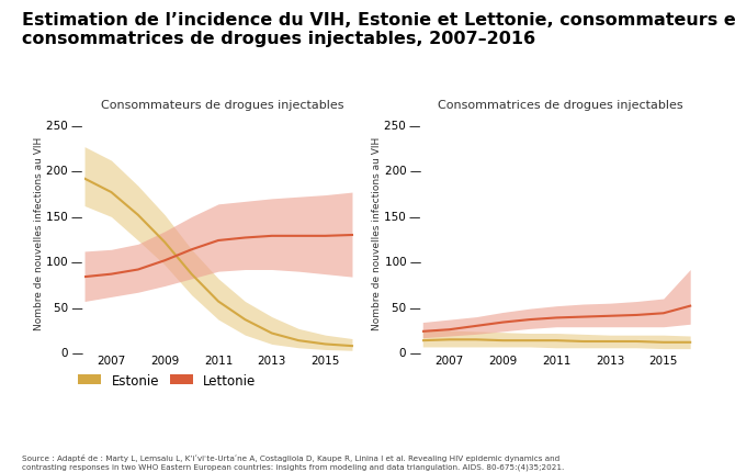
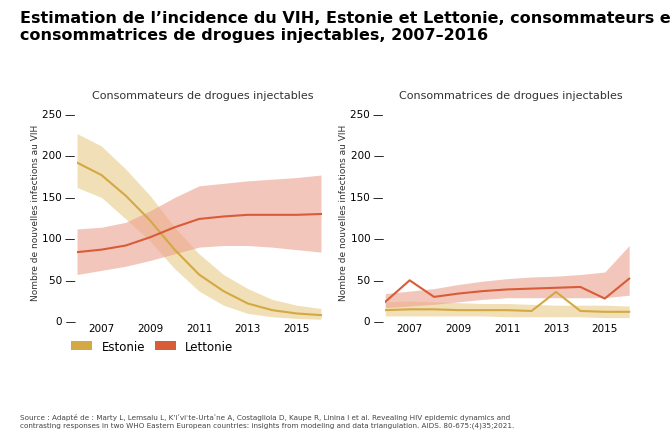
Consommatrices de drogues injectables/Lettonie/2007: 24 — -> 48 —
Consommatrices de drogues injectables/Estonie/2013: 11 — -> 34 —
Consommatrices de drogues injectables/Lettonie/2015: 42 — -> 26 —
